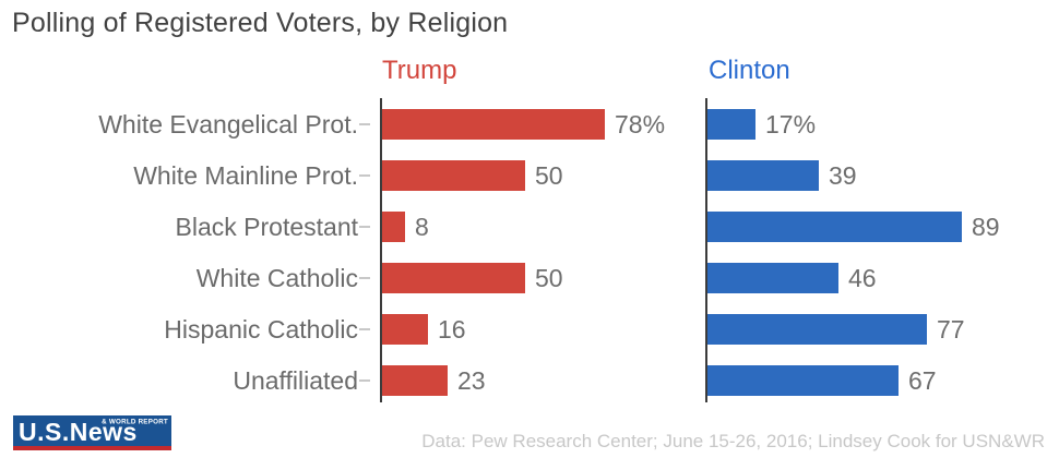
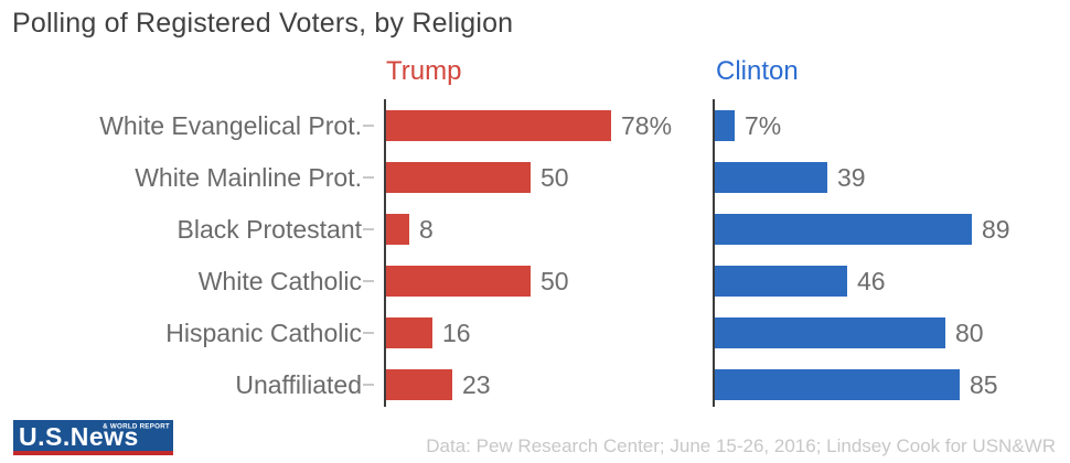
Clinton/White Evangelical Prot.: 17% -> 7%
Clinton/Hispanic Catholic: 77 -> 80
Clinton/Unaffiliated: 67 -> 85
